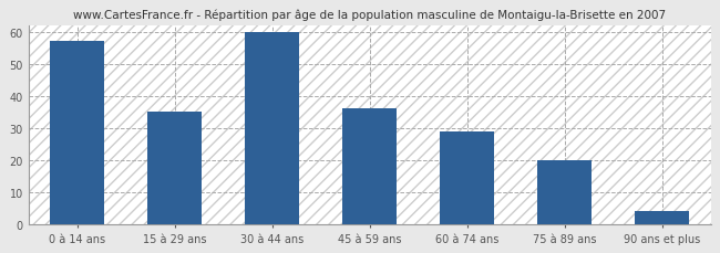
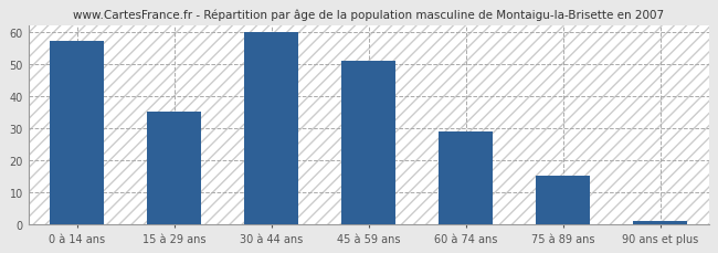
45 à 59 ans: 36 -> 51
75 à 89 ans: 20 -> 15
90 ans et plus: 4 -> 1
